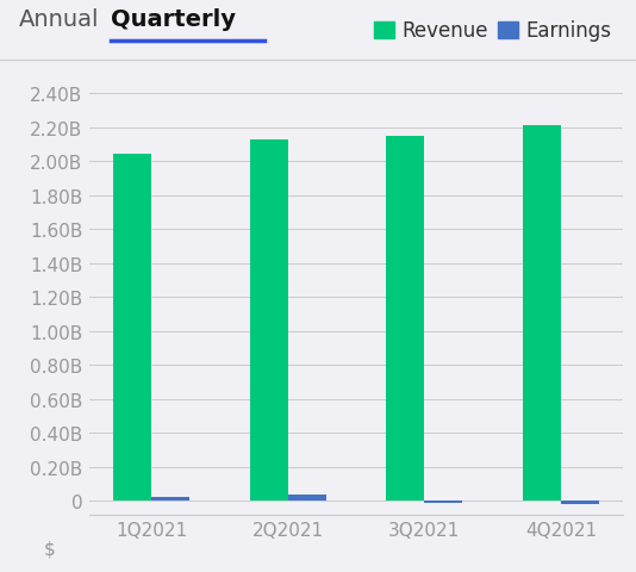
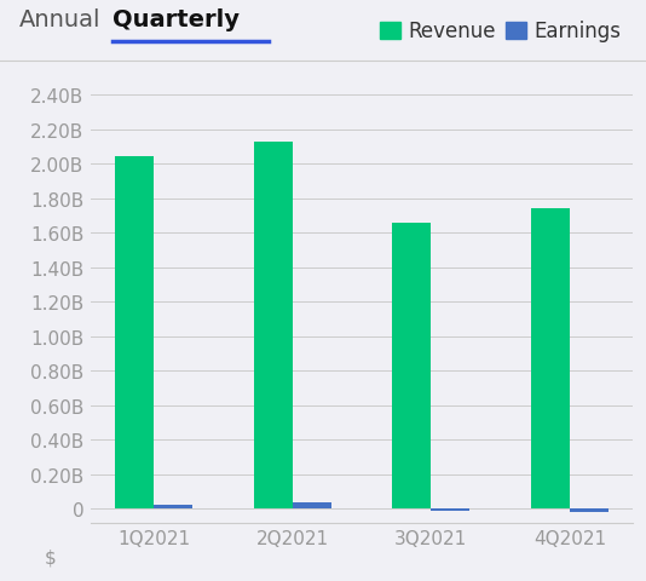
Revenue/3Q2021: 2.15B -> 1.66B
Revenue/4Q2021: 2.21B -> 1.74B
